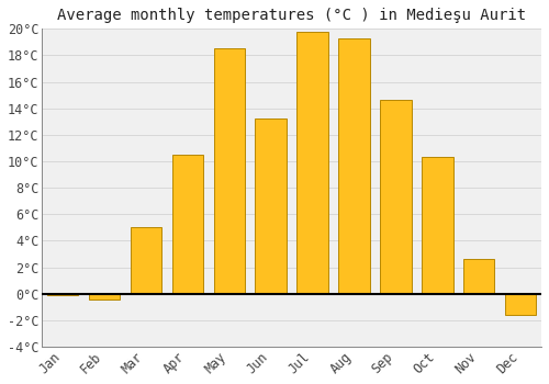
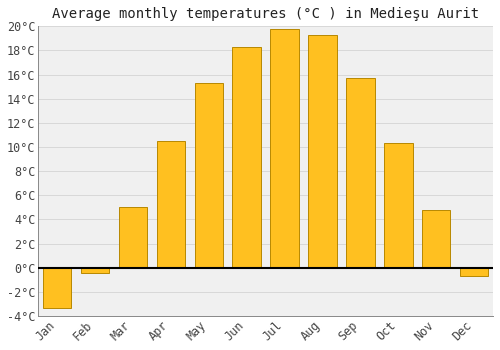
Jan: -0.1°C -> -3.3°C
May: 18.5°C -> 15.3°C
Jun: 13.2°C -> 18.3°C
Sep: 14.6°C -> 15.7°C
Nov: 2.6°C -> 4.8°C
Dec: -1.6°C -> -0.7°C
